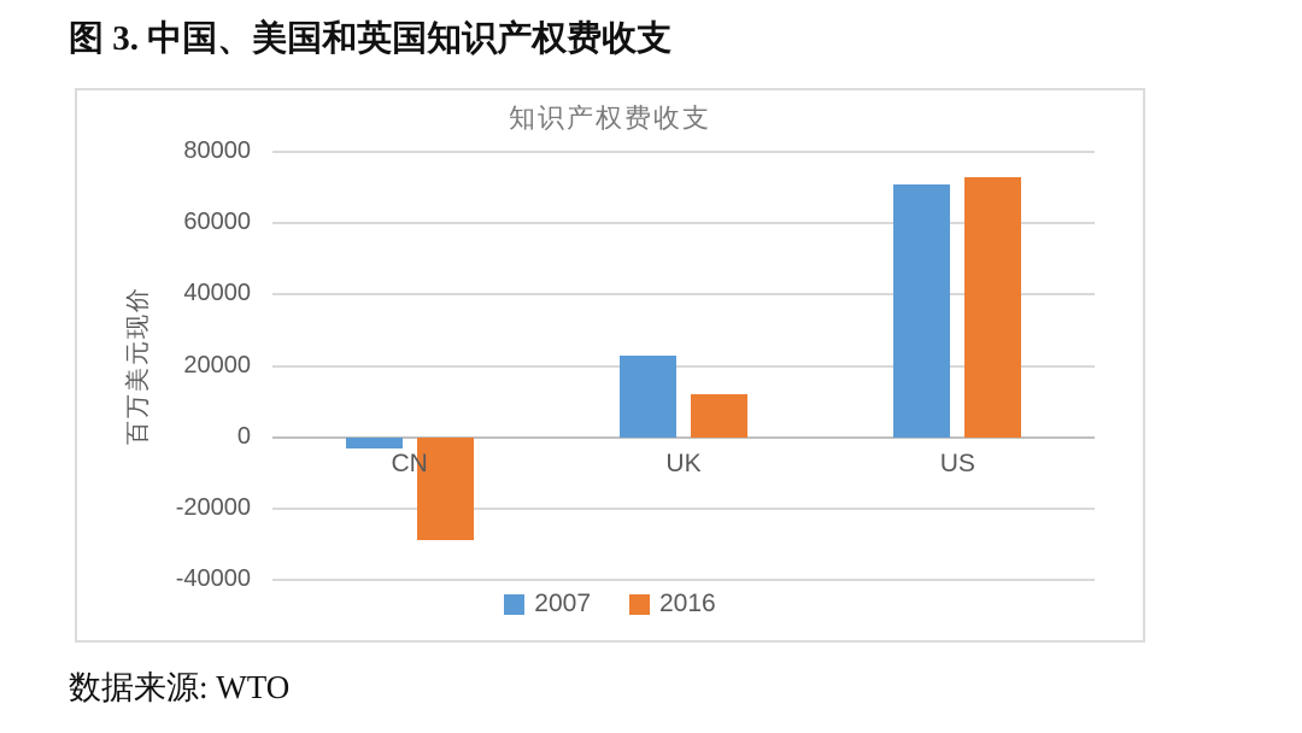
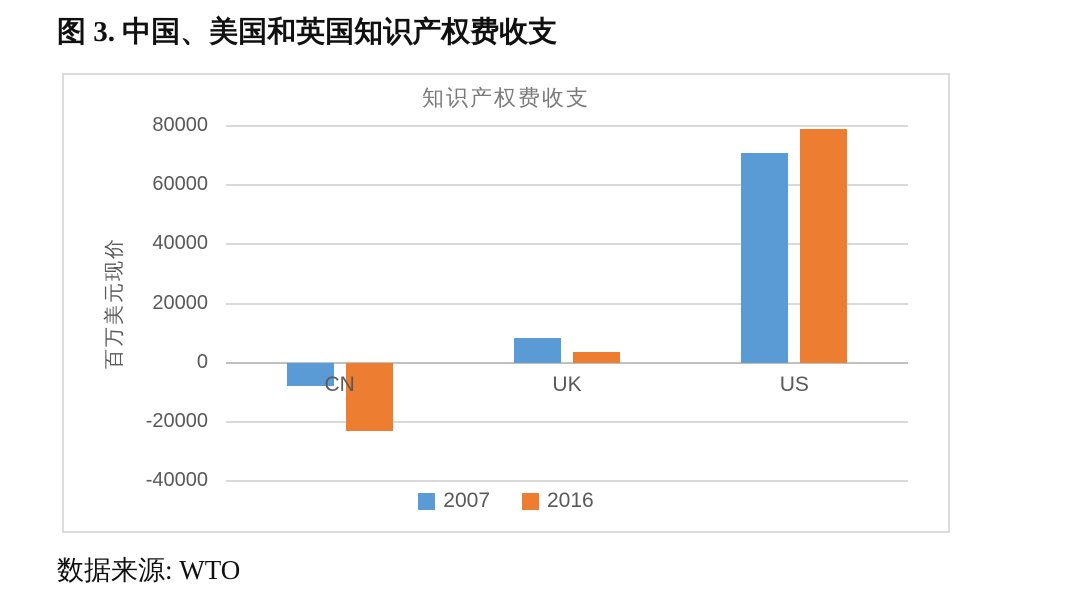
2007/CN: -3000 -> -8000
2016/CN: -29000 -> -23000
2007/UK: 23000 -> 8000
2016/UK: 12000 -> 4000
2016/US: 73000 -> 79000
